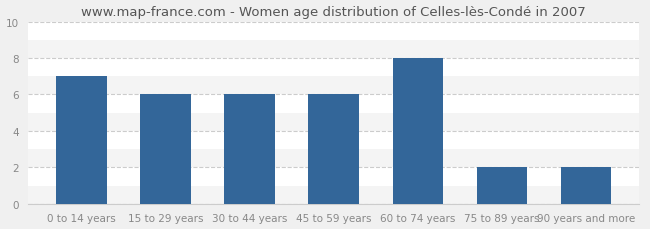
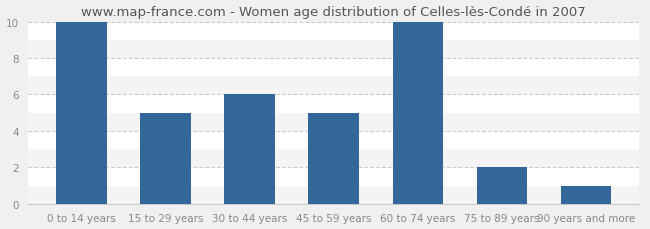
0 to 14 years: 7 -> 10
15 to 29 years: 6 -> 5
45 to 59 years: 6 -> 5
60 to 74 years: 8 -> 10
90 years and more: 2 -> 1
